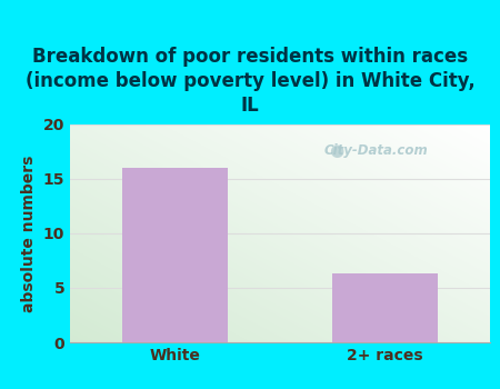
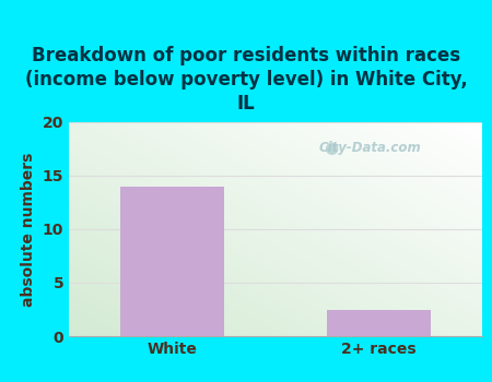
White: 16.0 -> 14.0
2+ races: 6.3 -> 2.4
